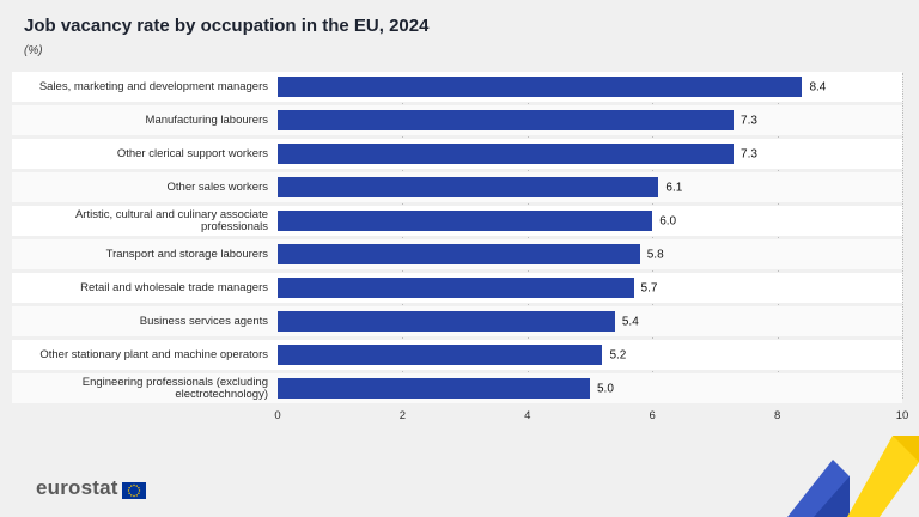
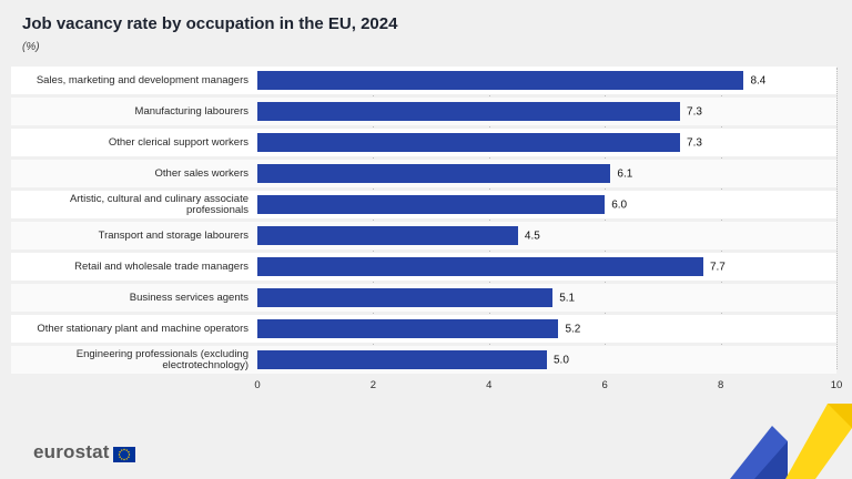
Transport and storage labourers: 5.8 -> 4.5
Retail and wholesale trade managers: 5.7 -> 7.7
Business services agents: 5.4 -> 5.1
